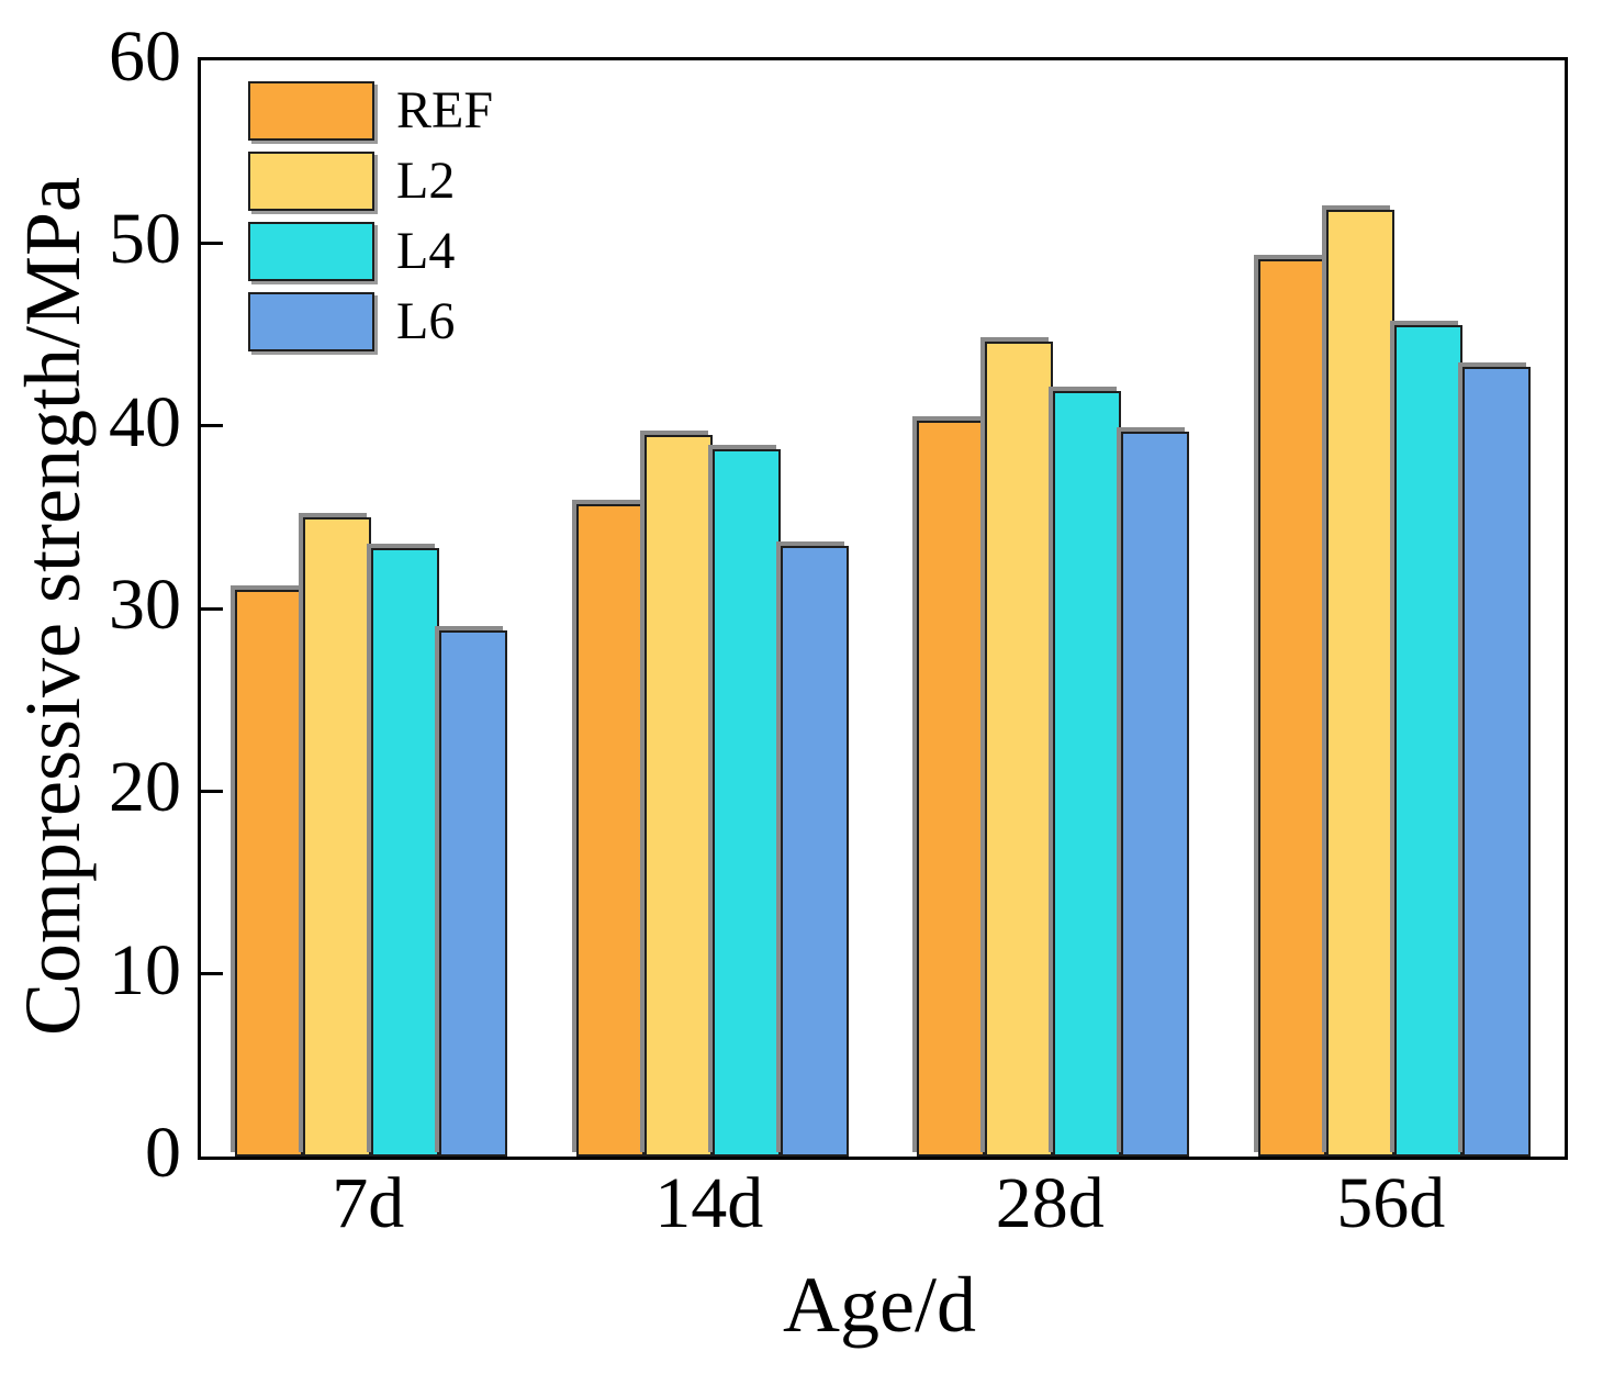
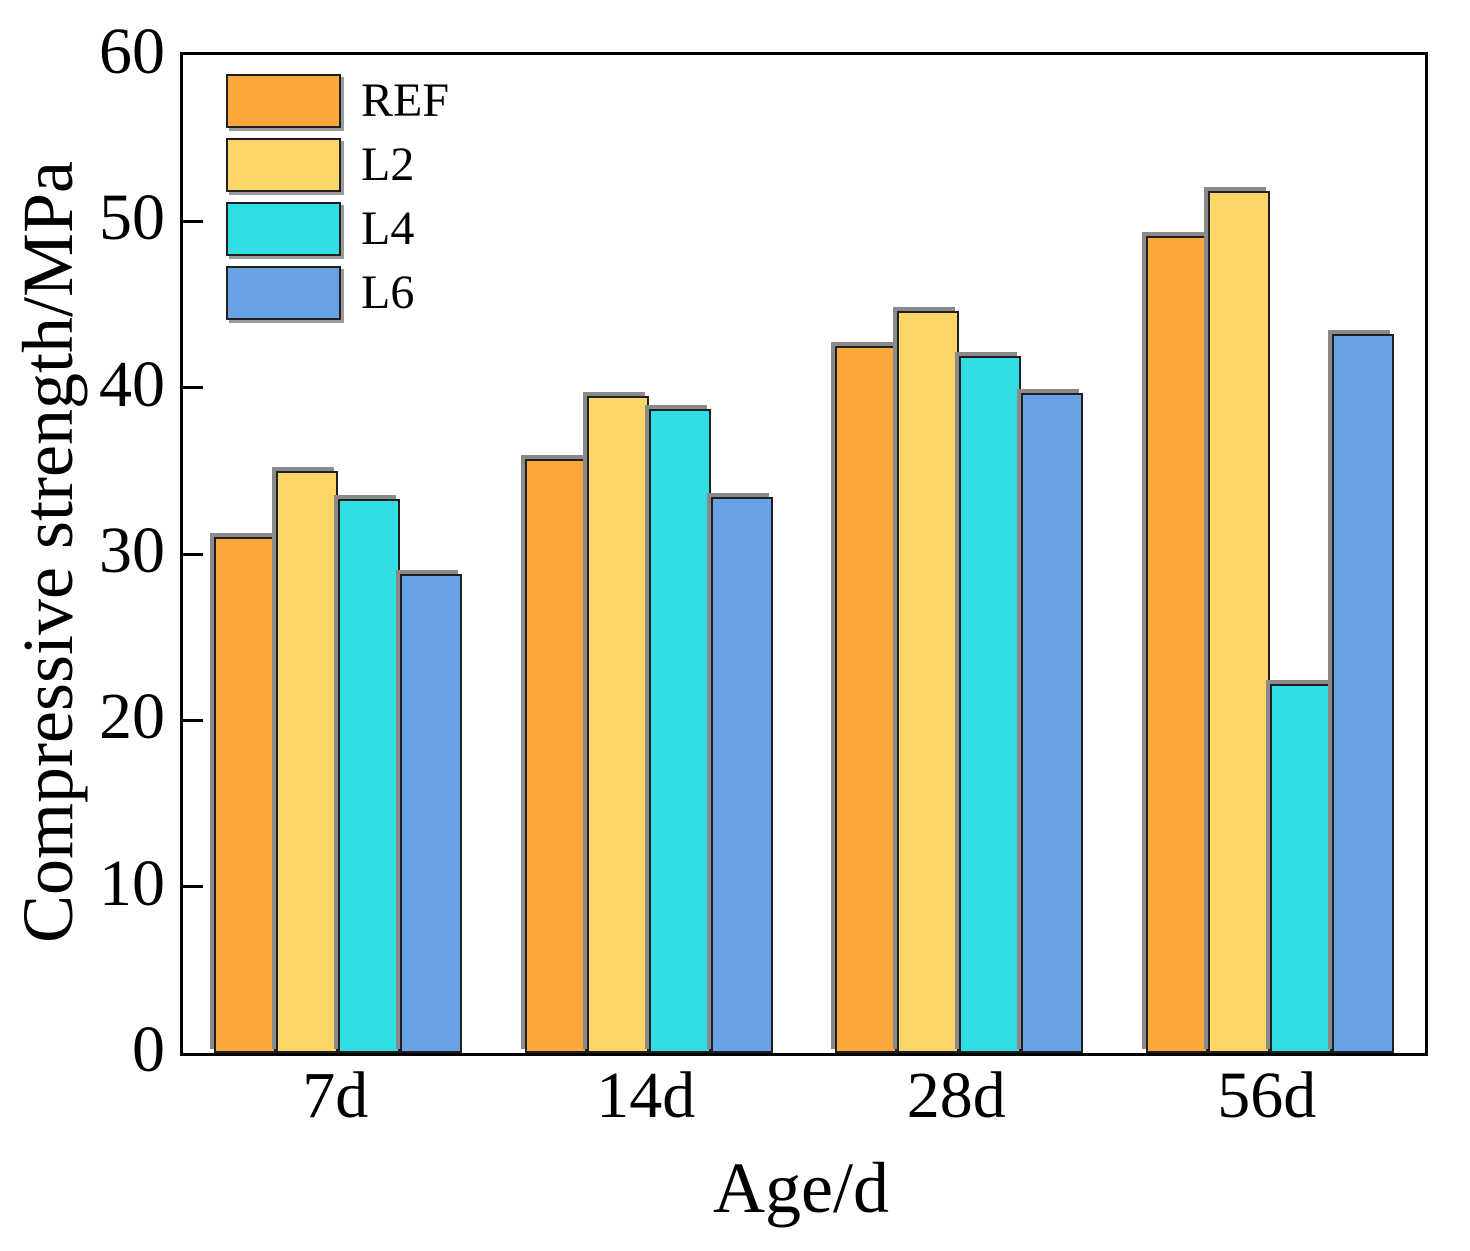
REF/28d: 40.3 -> 42.5
L4/56d: 45.5 -> 22.2
